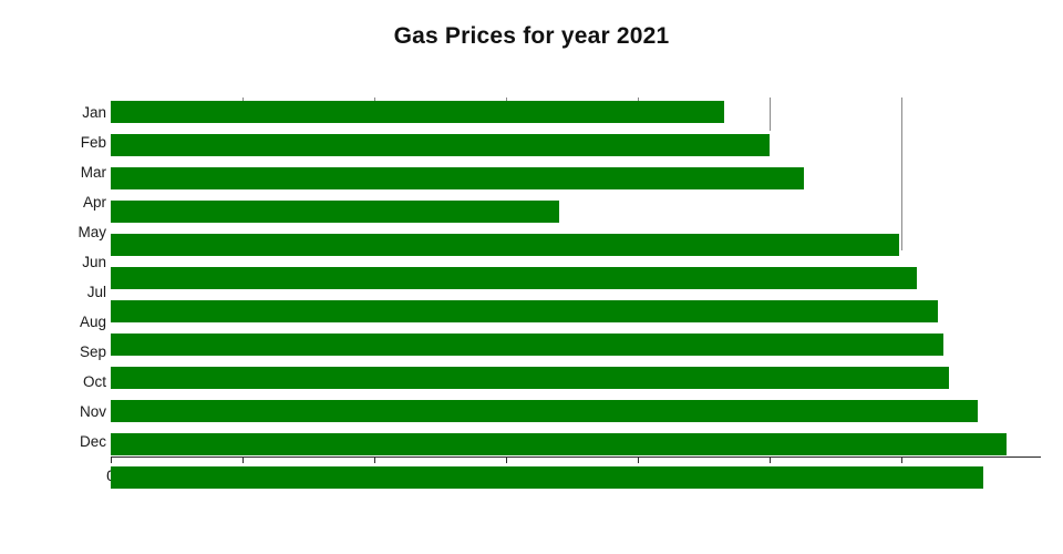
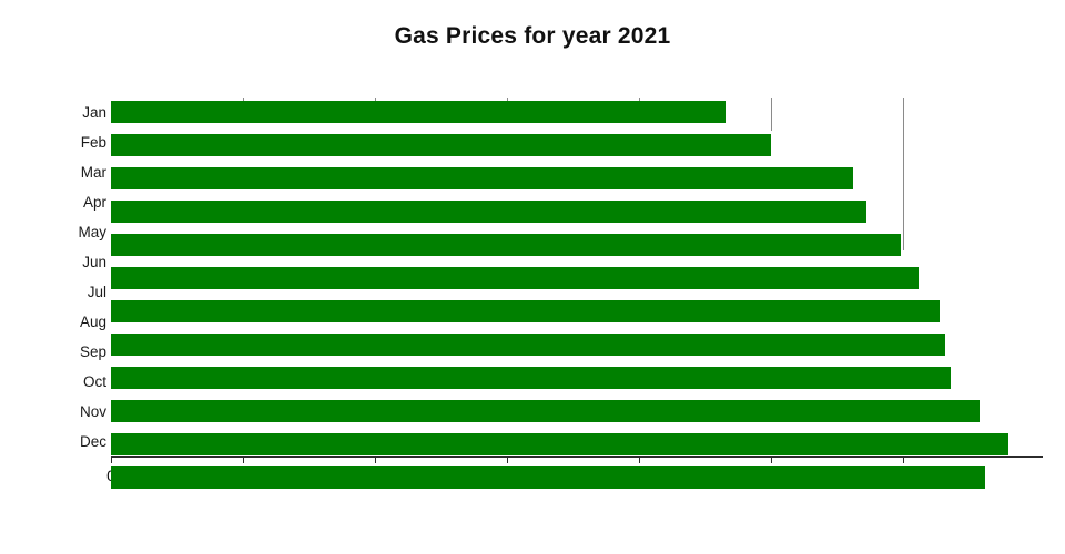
Mar: 2.63 -> 2.81
Apr: 1.70 -> 2.86
